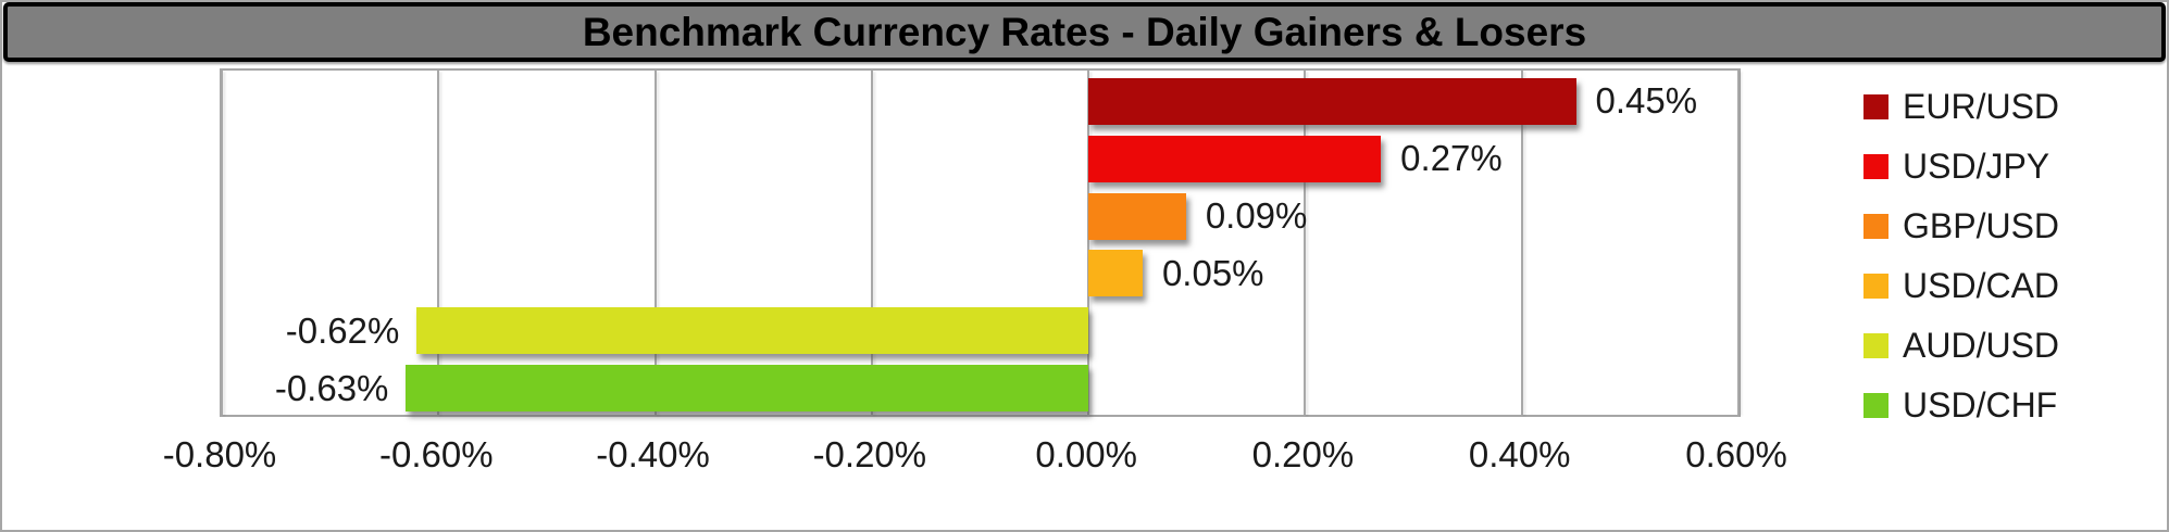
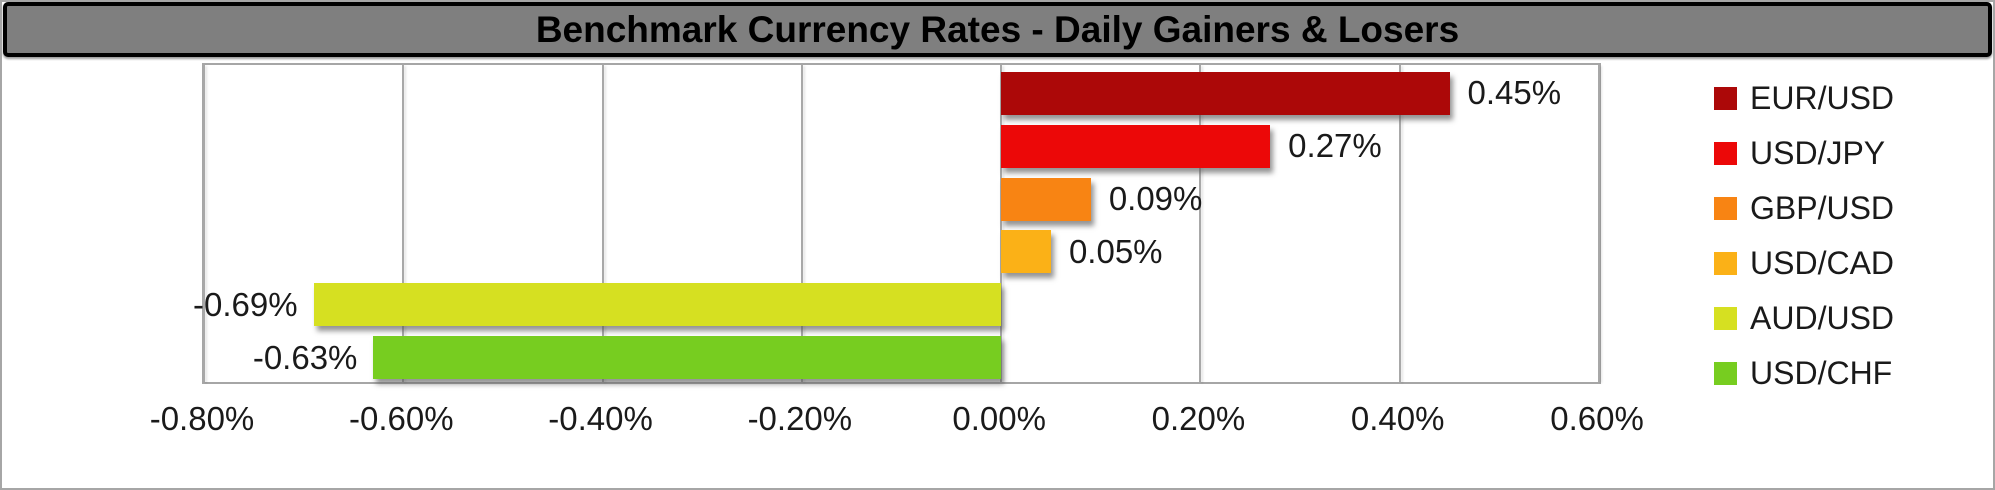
AUD/USD: -0.62% -> -0.69%
